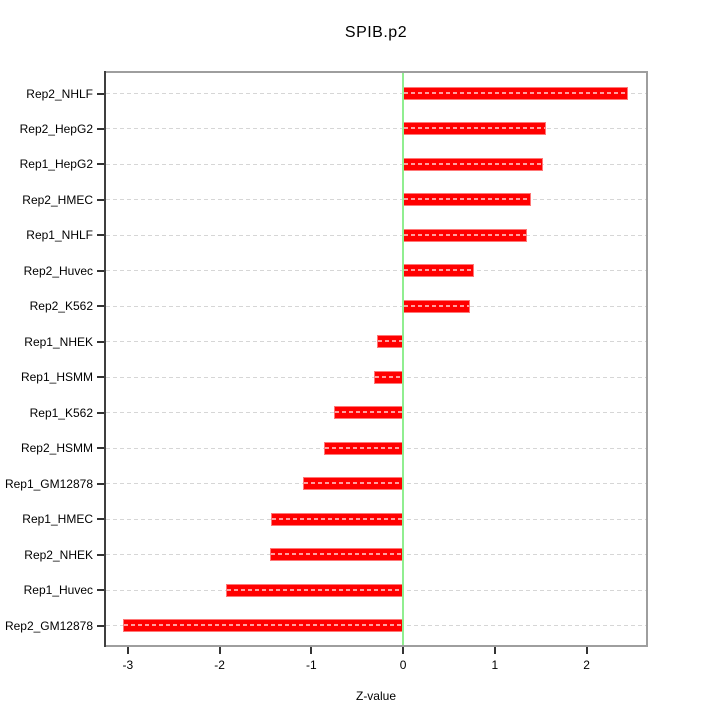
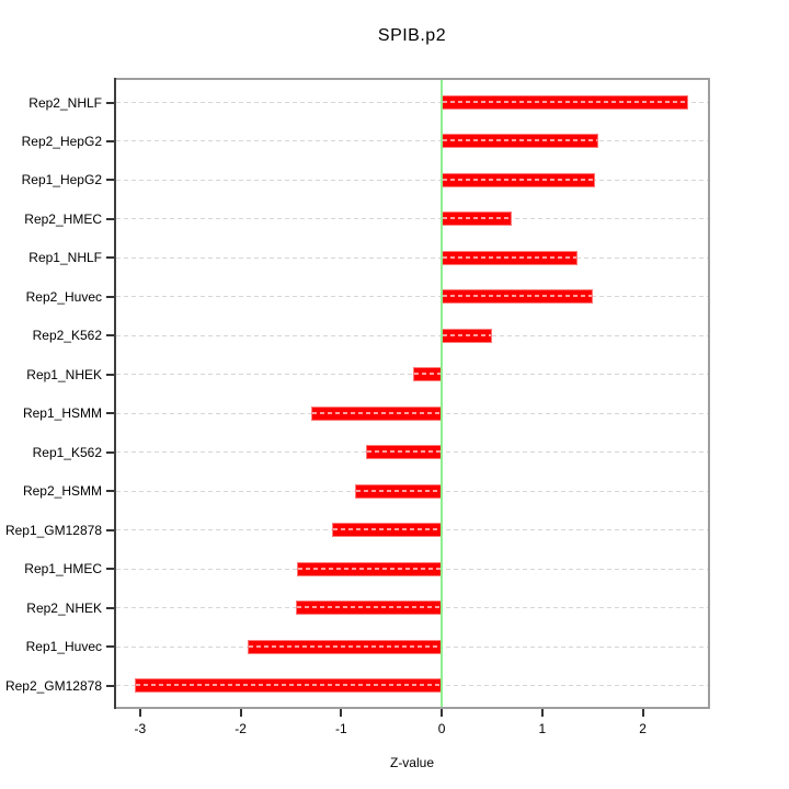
Rep2_HMEC: 1.4 -> 0.7
Rep2_Huvec: 0.8 -> 1.5
Rep2_K562: 0.7 -> 0.5
Rep1_HSMM: -0.3 -> -1.3
